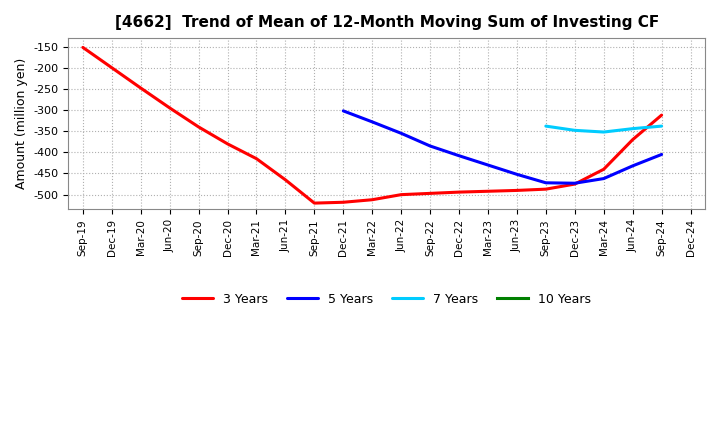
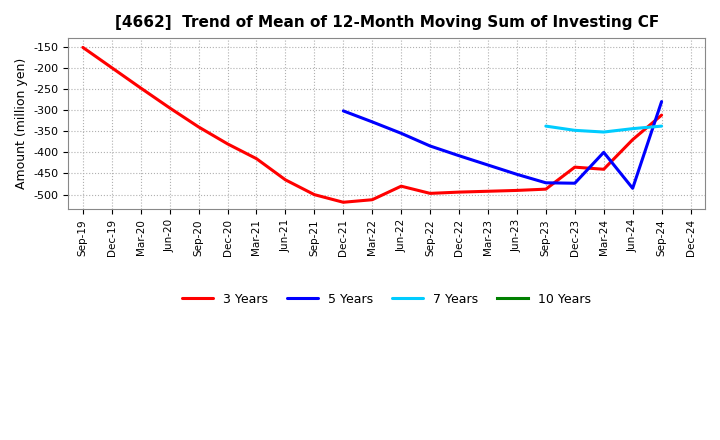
3 Years/Sep-21: -520 -> -500
3 Years/Jun-22: -500 -> -480
3 Years/Dec-23: -475 -> -435
5 Years/Mar-24: -462 -> -400
5 Years/Jun-24: -432 -> -485
5 Years/Sep-24: -405 -> -280
